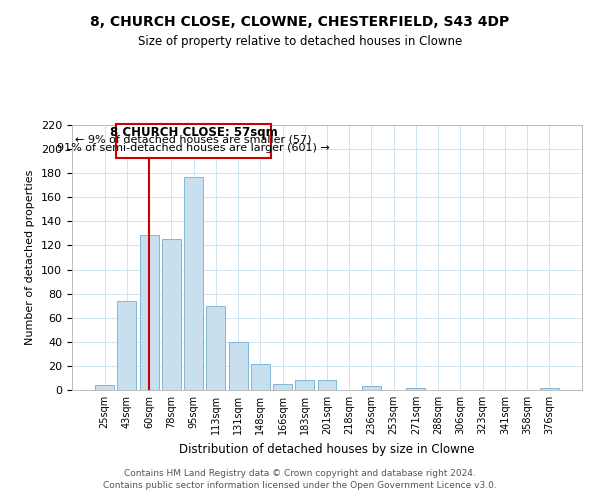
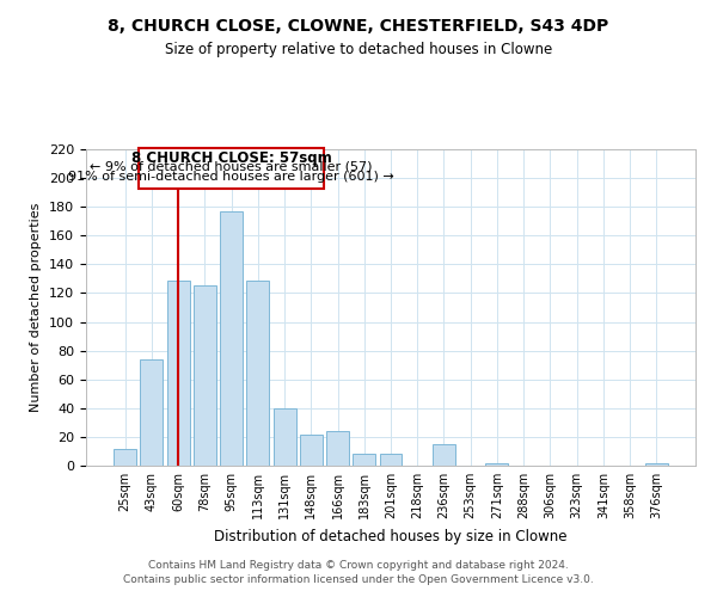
25sqm: 4 -> 12
113sqm: 70 -> 129
166sqm: 5 -> 24
236sqm: 3 -> 15
